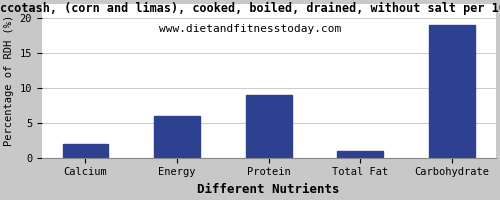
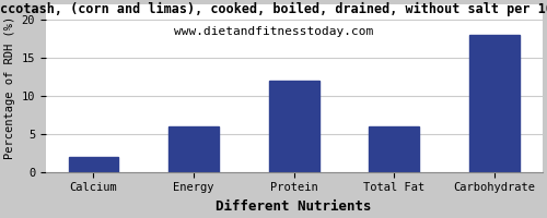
Protein: 9 -> 12
Total Fat: 1 -> 6
Carbohydrate: 19 -> 18
